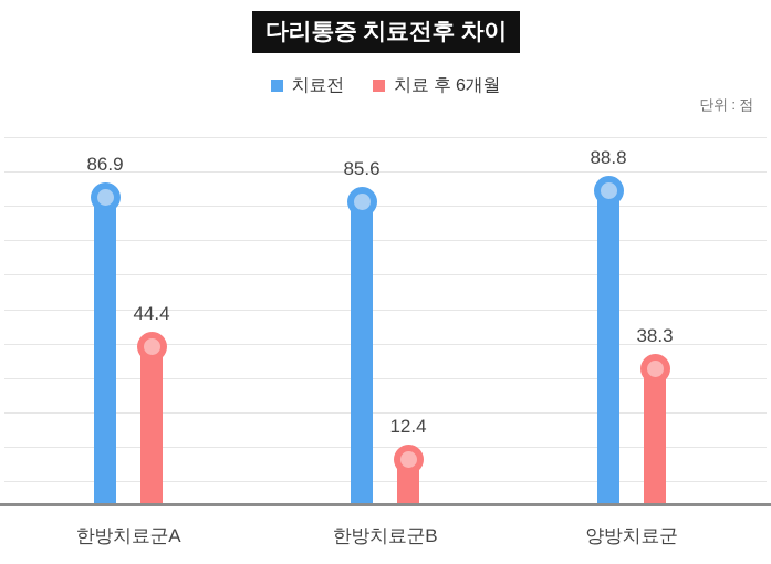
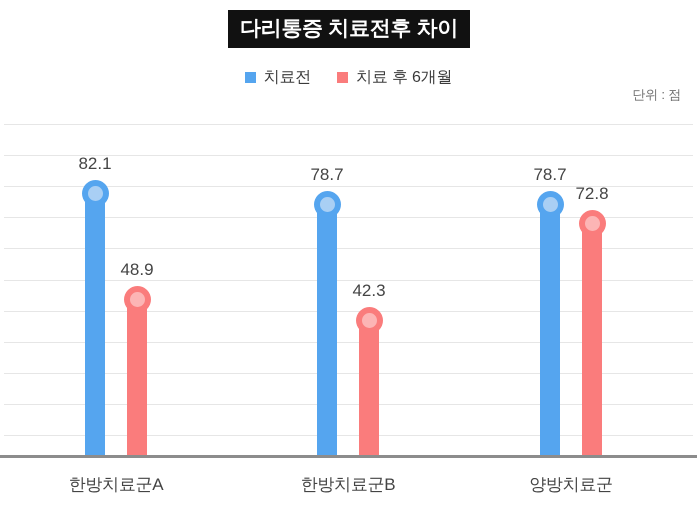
치료전/한방치료군A: 86.9 -> 82.1
치료 후 6개월/한방치료군A: 44.4 -> 48.9
치료전/한방치료군B: 85.6 -> 78.7
치료 후 6개월/한방치료군B: 12.4 -> 42.3
치료전/양방치료군: 88.8 -> 78.7
치료 후 6개월/양방치료군: 38.3 -> 72.8
